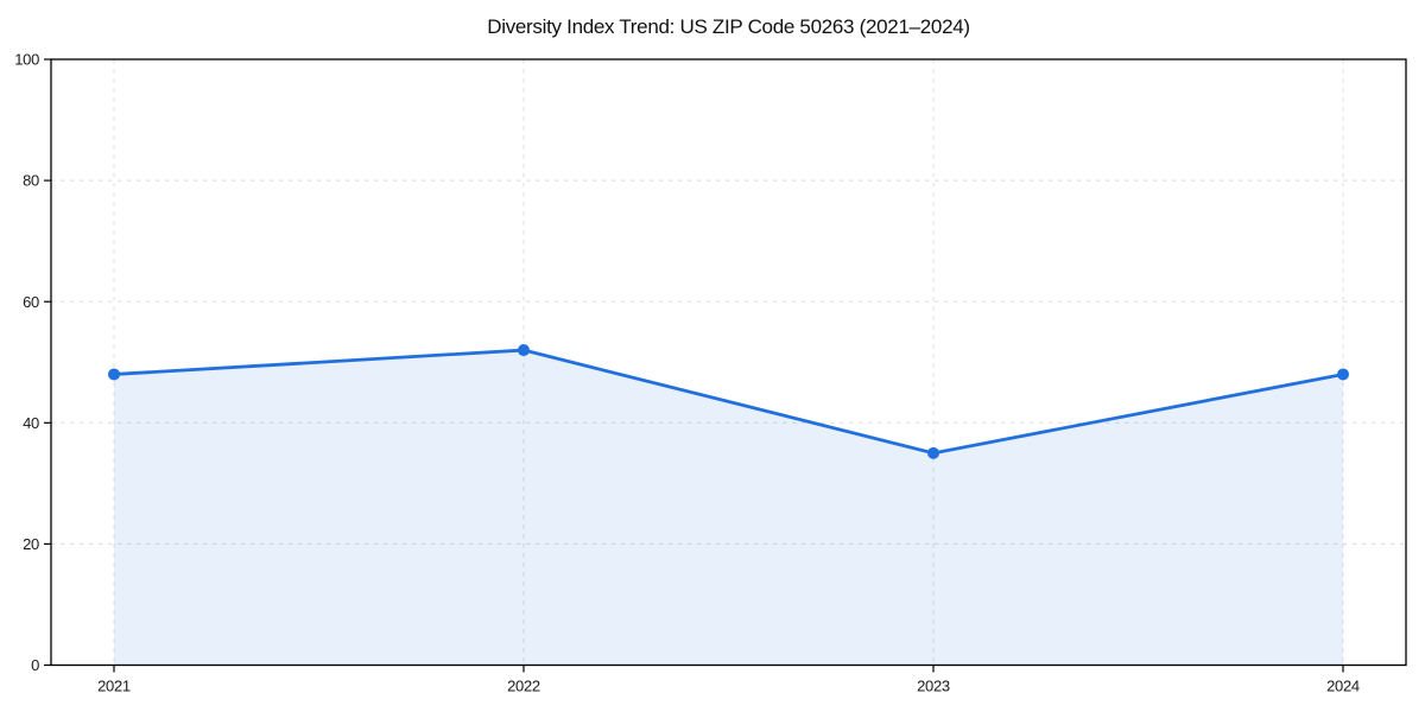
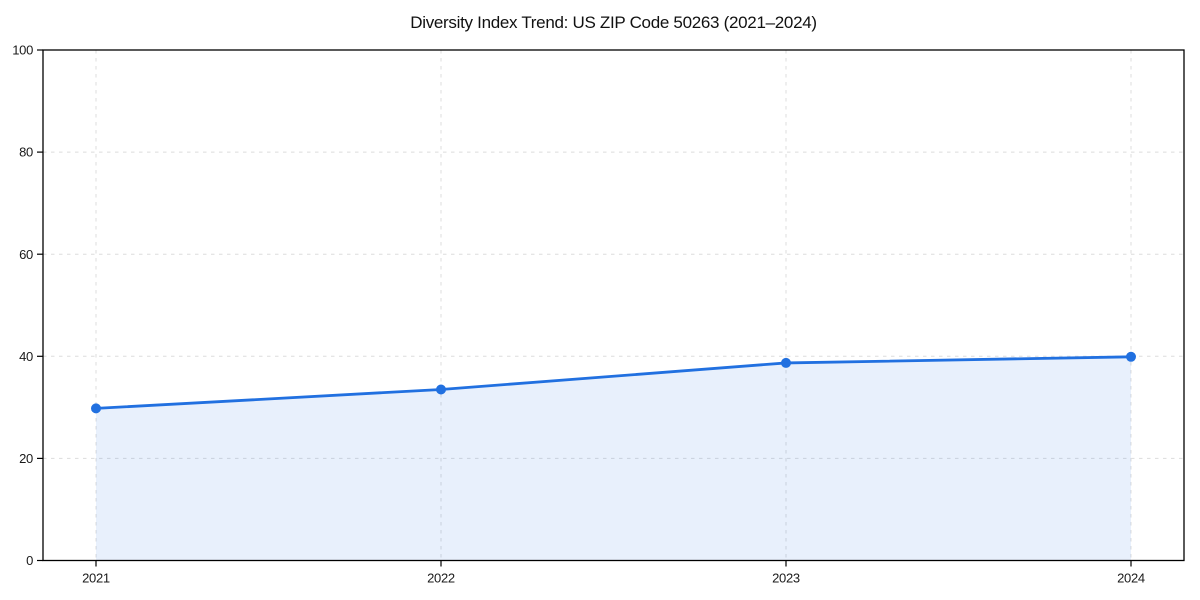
2021: 48 -> 30
2022: 52 -> 34
2023: 35 -> 39
2024: 48 -> 40
